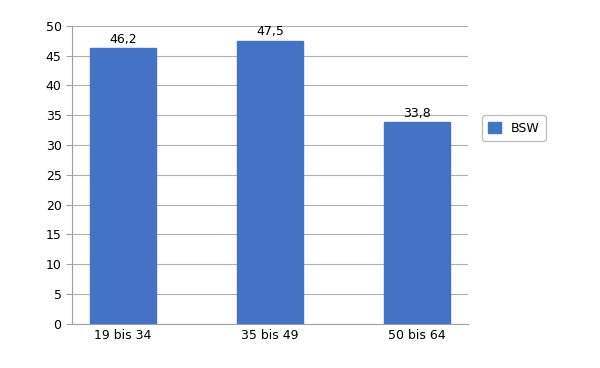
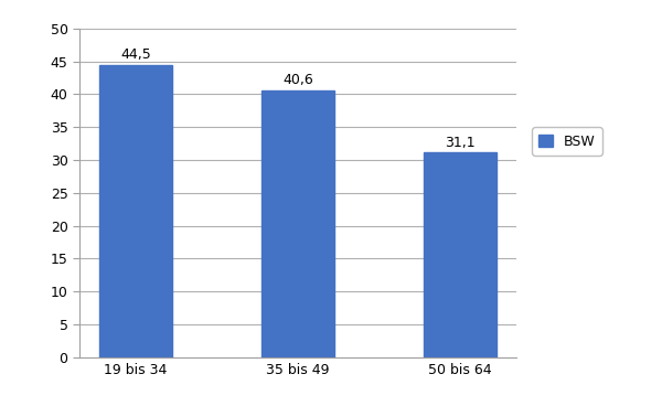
19 bis 34: 46,2 -> 44,5
35 bis 49: 47,5 -> 40,6
50 bis 64: 33,8 -> 31,1
